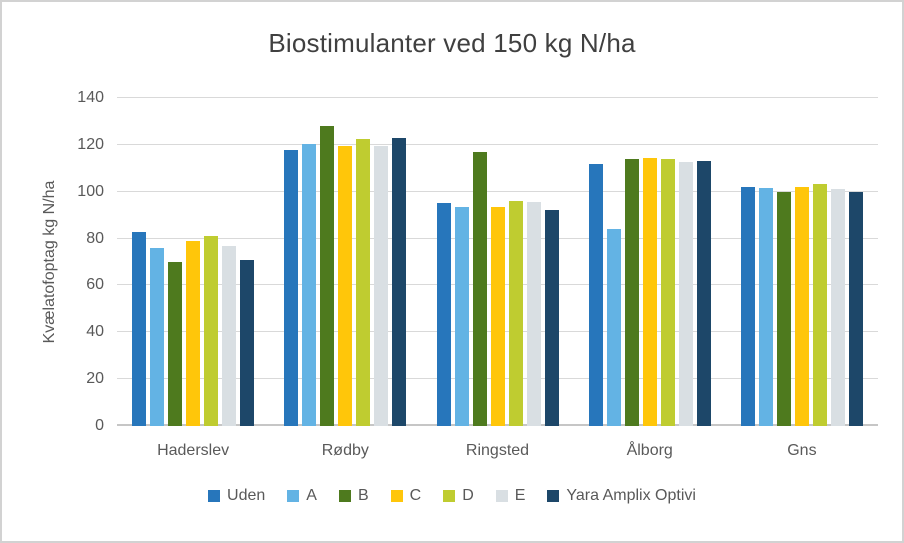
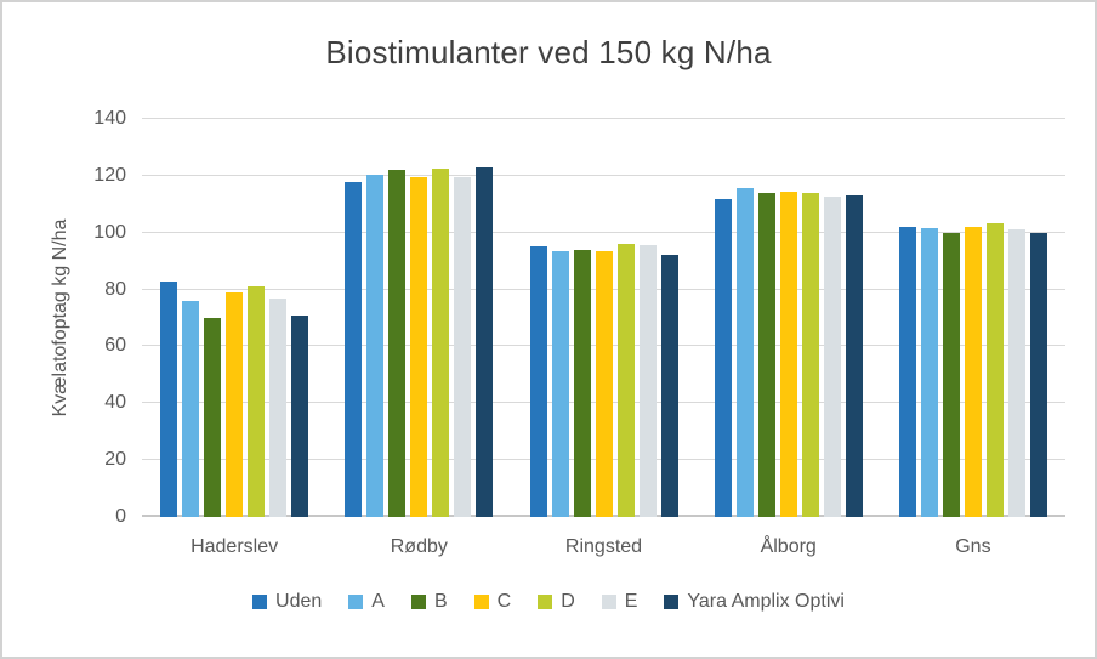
B/Rødby: 128 -> 122
B/Ringsted: 117 -> 94
A/Ålborg: 84 -> 116
